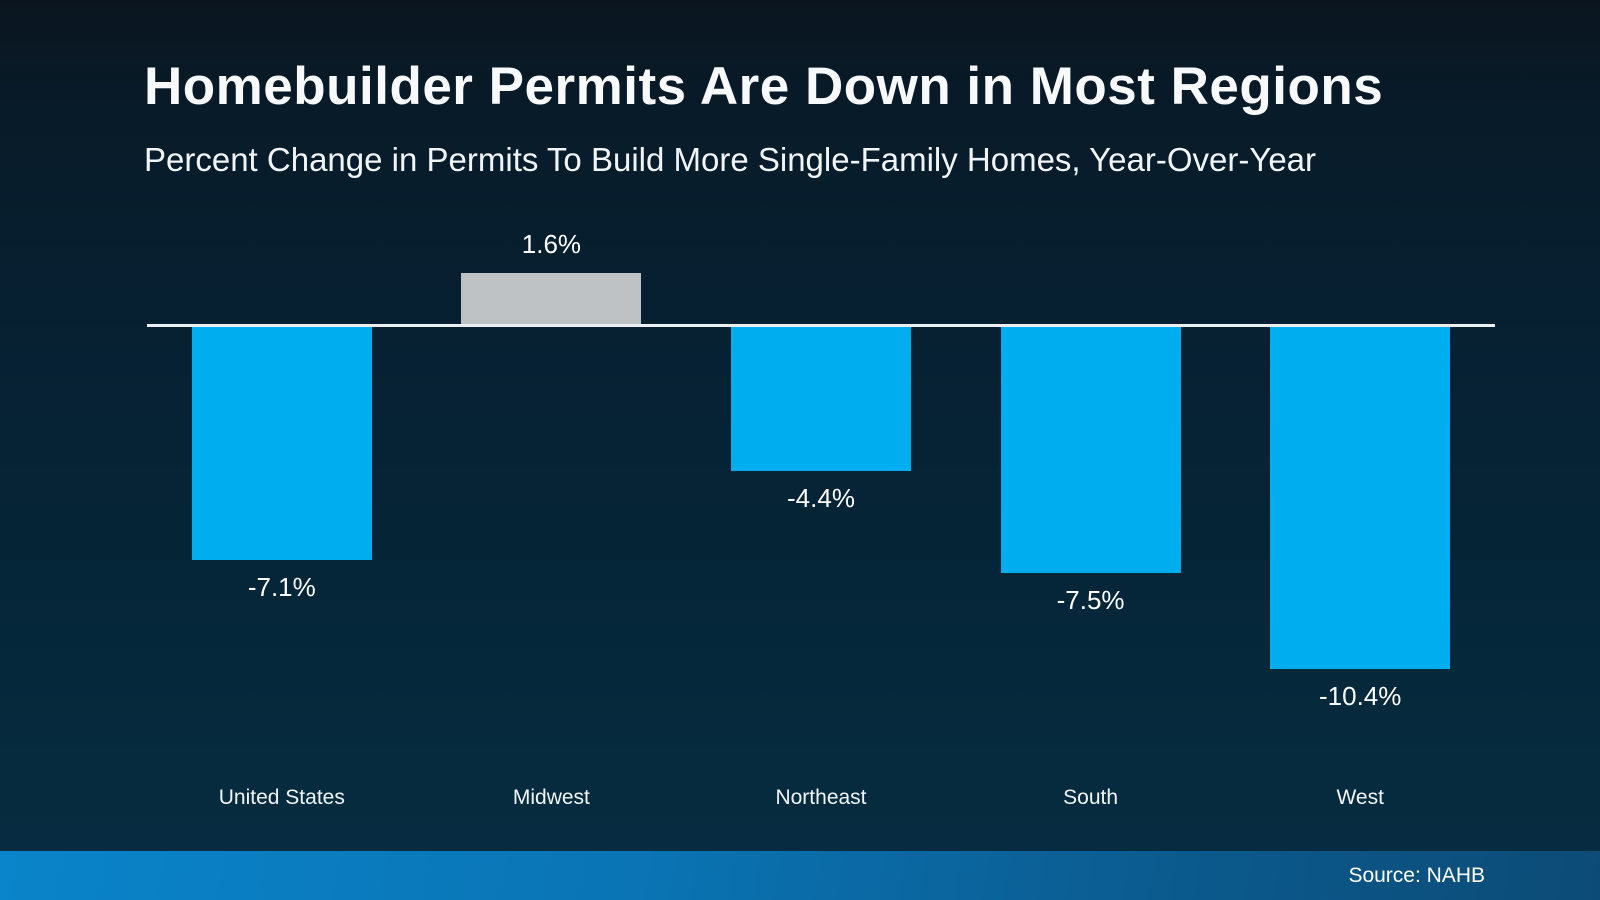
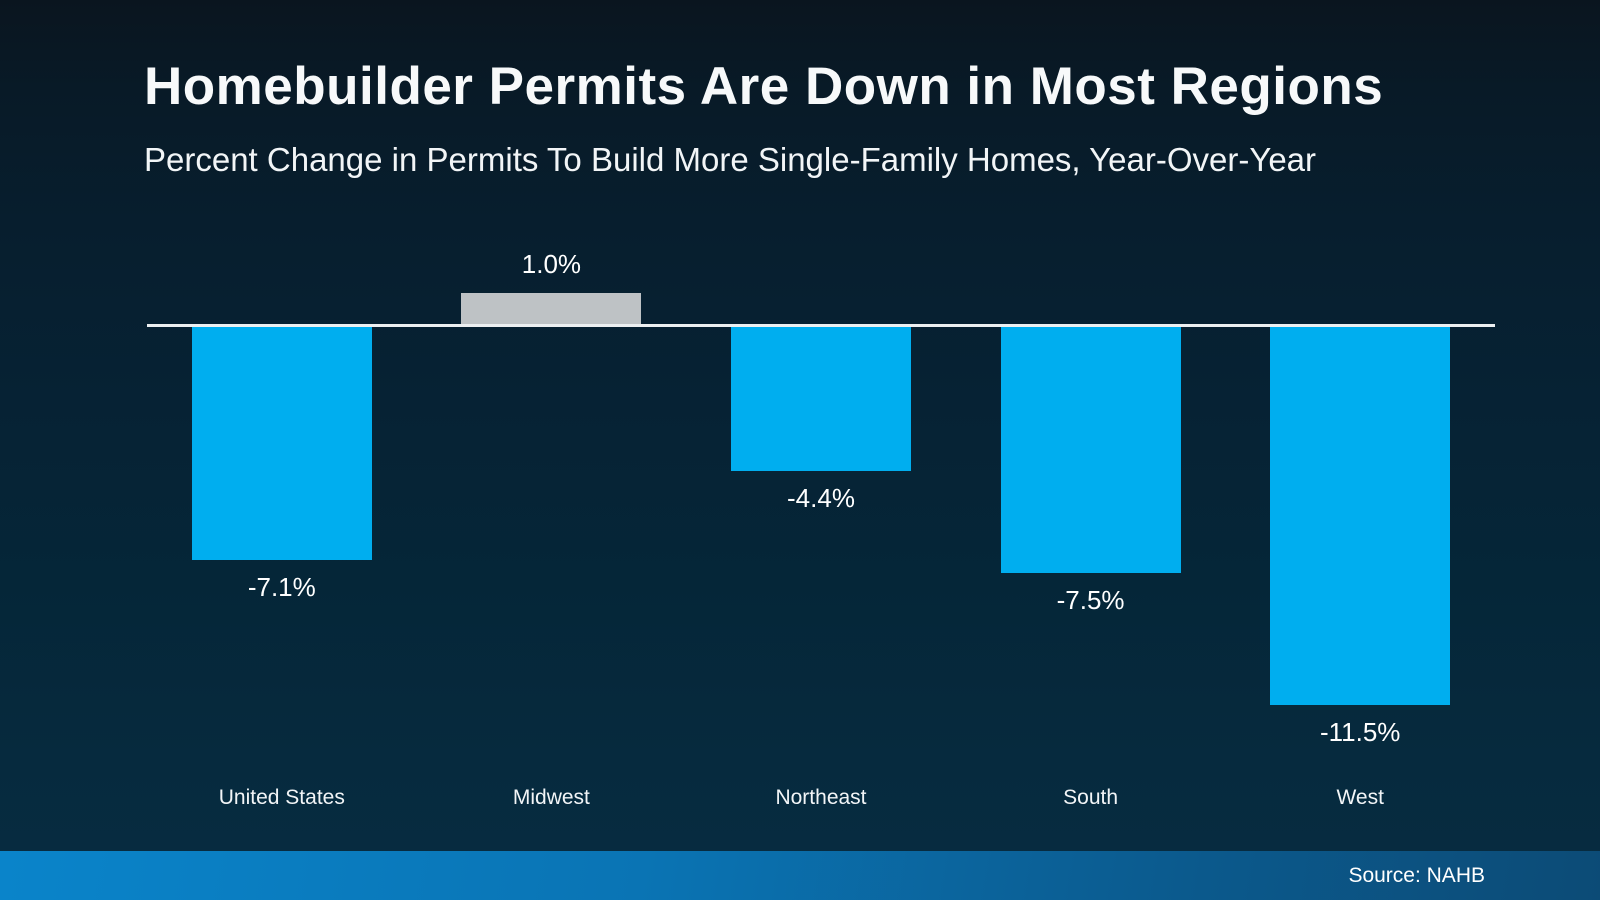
Midwest: 1.6% -> 1.0%
West: -10.4% -> -11.5%
